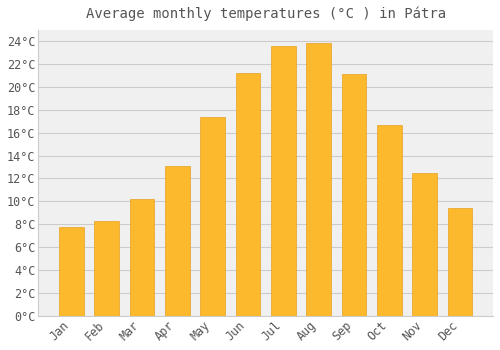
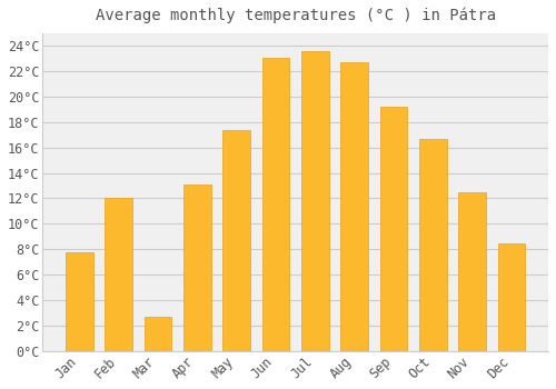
Feb: 8.3°C -> 12.0°C
Mar: 10.2°C -> 2.7°C
Jun: 21.2°C -> 23.0°C
Aug: 23.8°C -> 22.7°C
Sep: 21.1°C -> 19.2°C
Dec: 9.4°C -> 8.5°C
